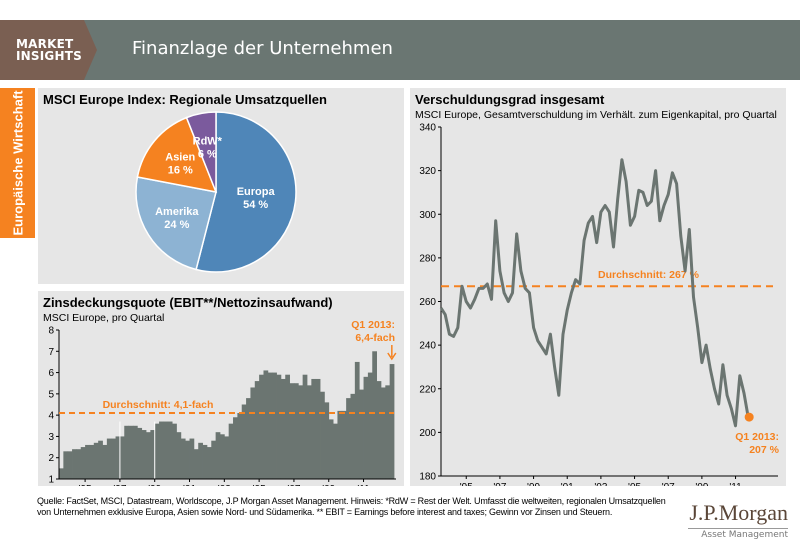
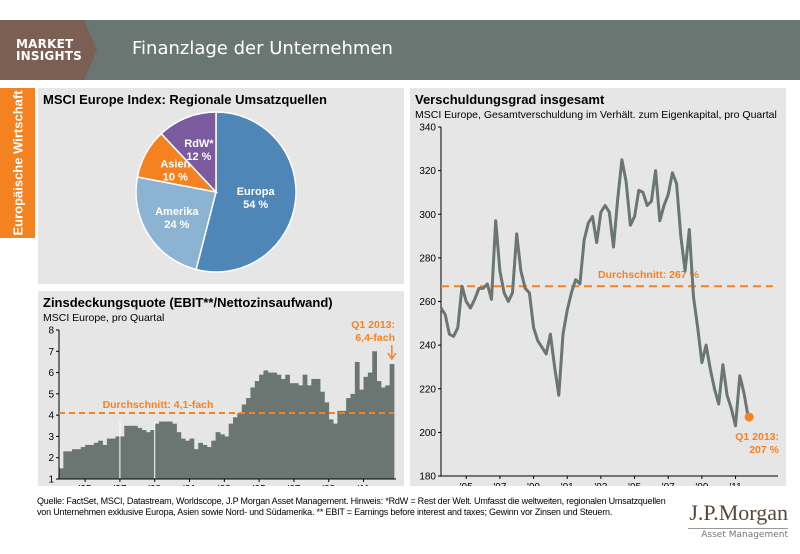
MSCI Europe Index: Regionale Umsatzquellen/Asien: 16 -> 10
MSCI Europe Index: Regionale Umsatzquellen/RdW*: 6 -> 12
